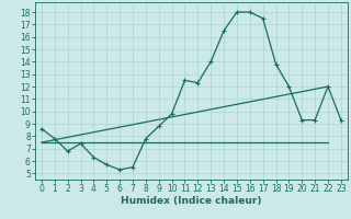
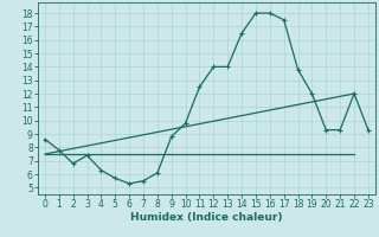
8: 7.8 -> 6.1
12: 12.3 -> 14.0
